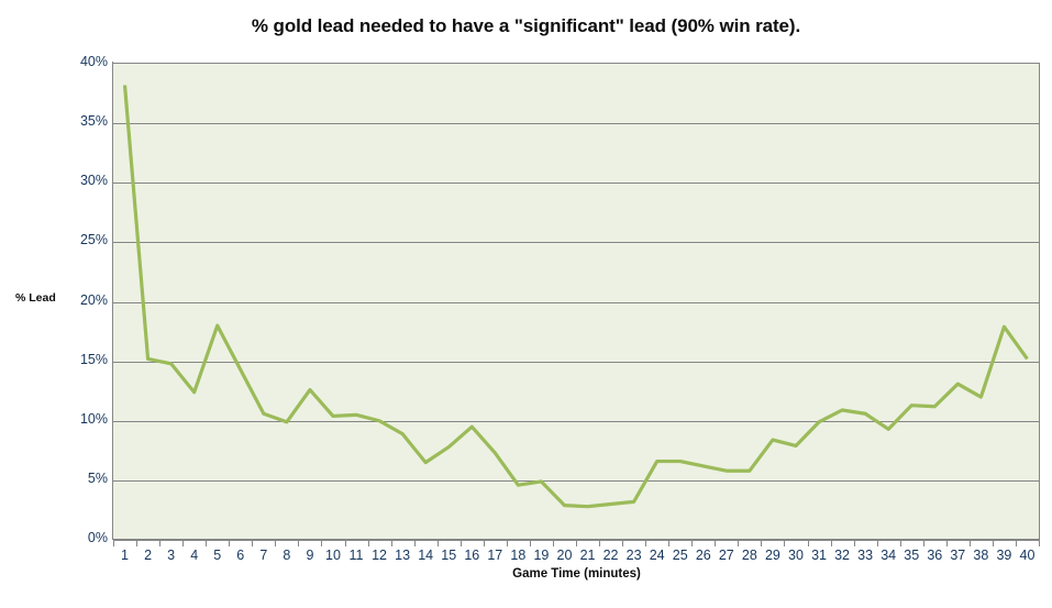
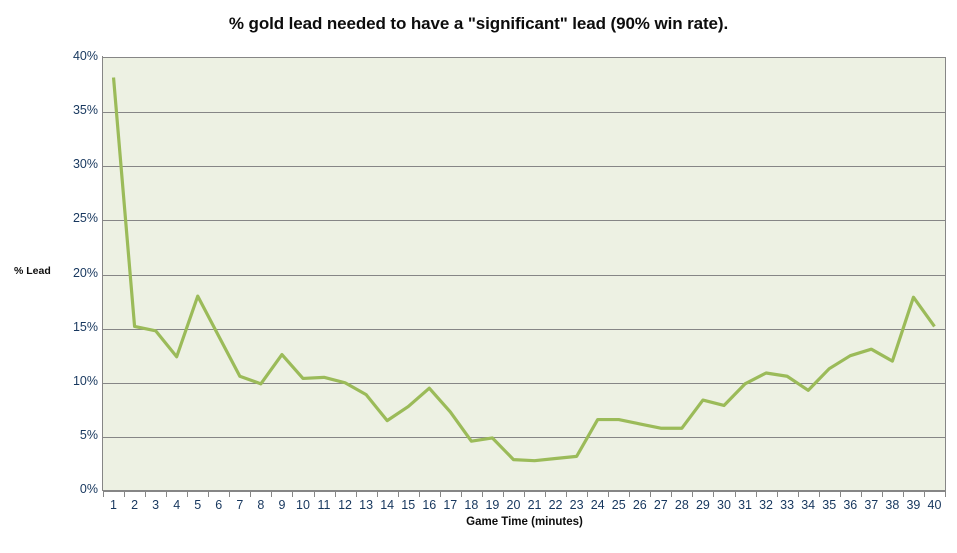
36: 11.2% -> 12.5%
